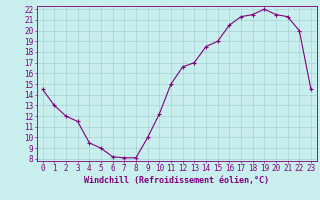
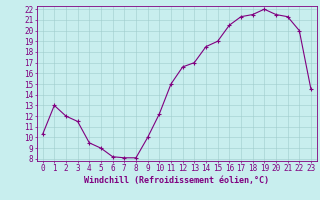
0: 14.5 -> 10.3
